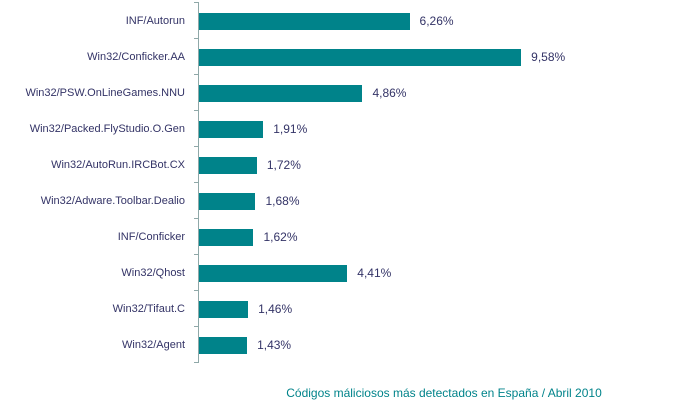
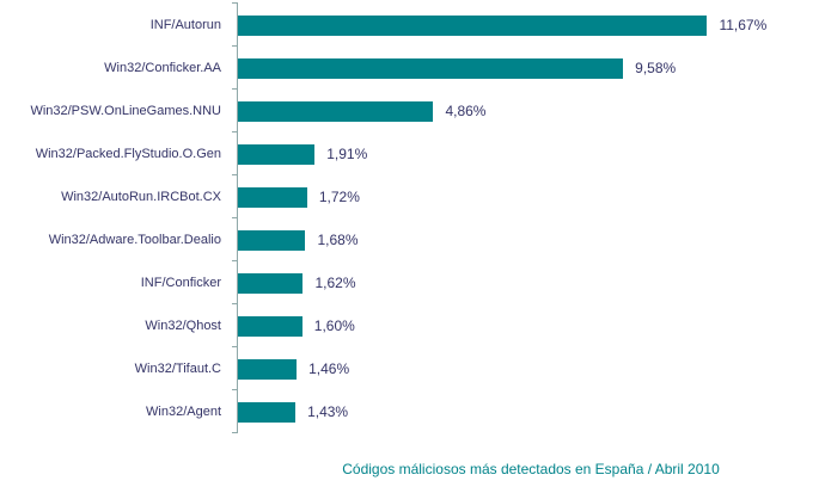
INF/Autorun: 6,26% -> 11,67%
Win32/Qhost: 4,41% -> 1,60%
